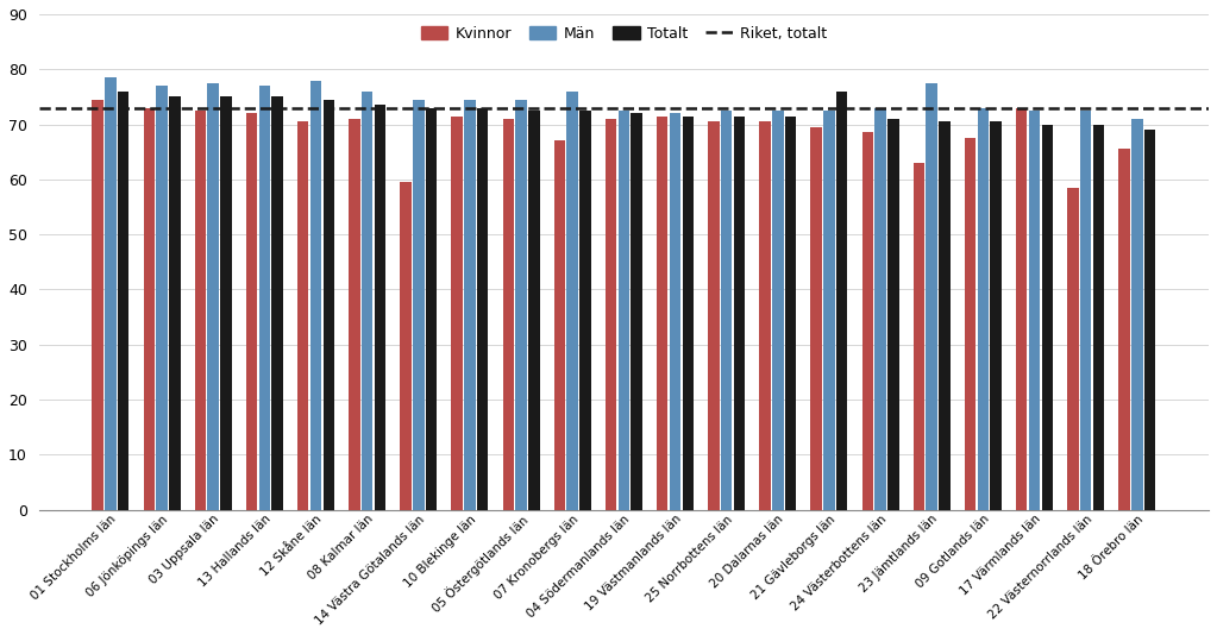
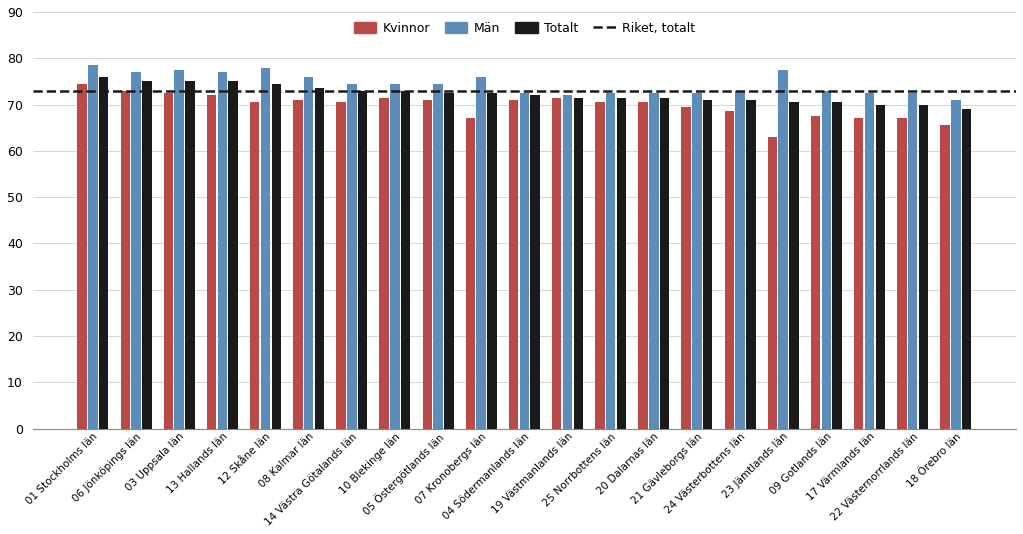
Kvinnor/14 Västra Götalands län: 59.5 -> 70.5
Totalt/21 Gävleborgs län: 76.0 -> 71.0
Kvinnor/17 Värmlands län: 73.0 -> 67.0
Kvinnor/22 Västernorrlands län: 58.5 -> 67.0
